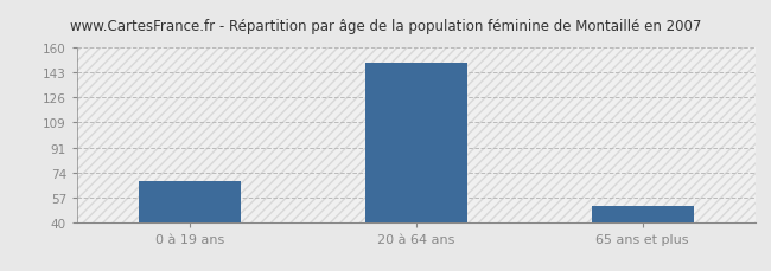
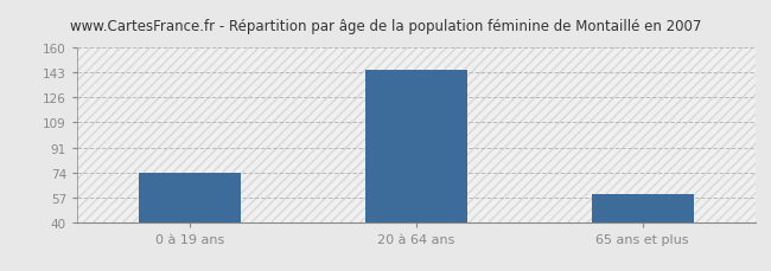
0 à 19 ans: 68 -> 74
20 à 64 ans: 150 -> 145
65 ans et plus: 51 -> 59
